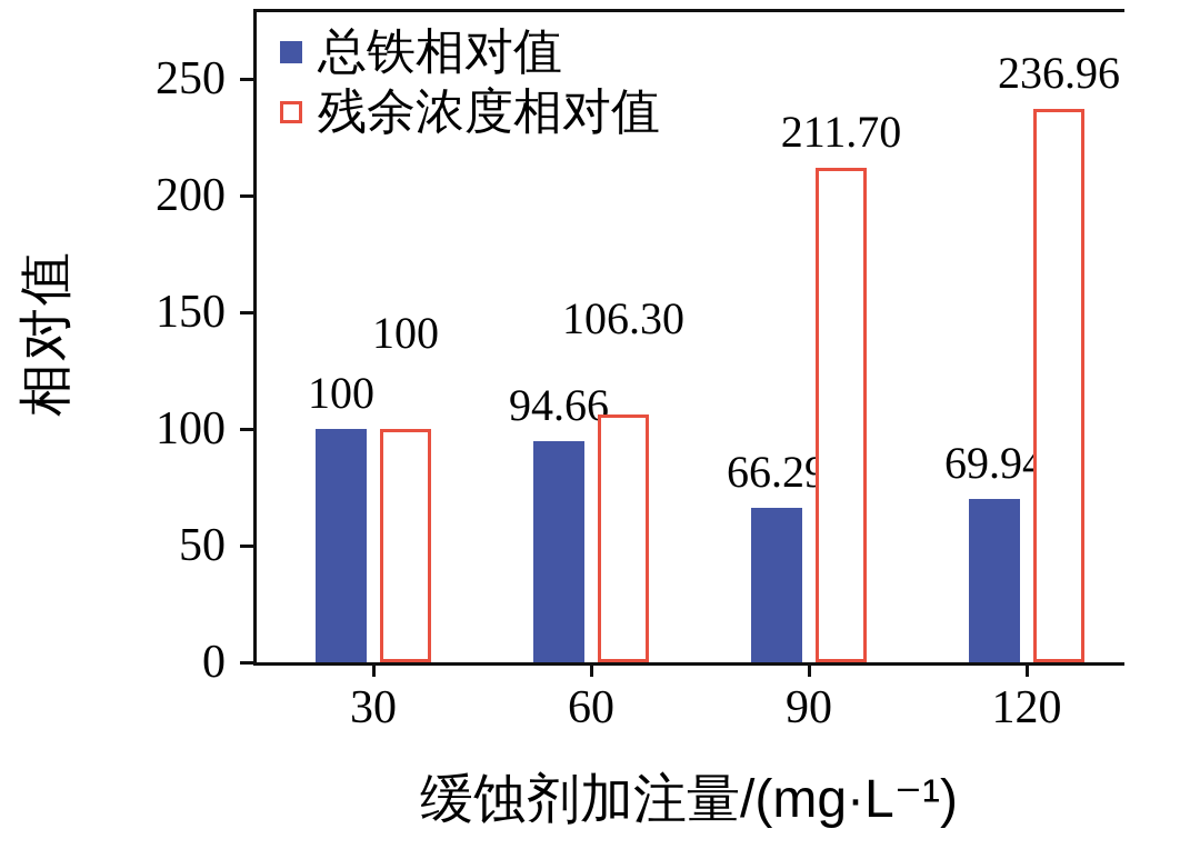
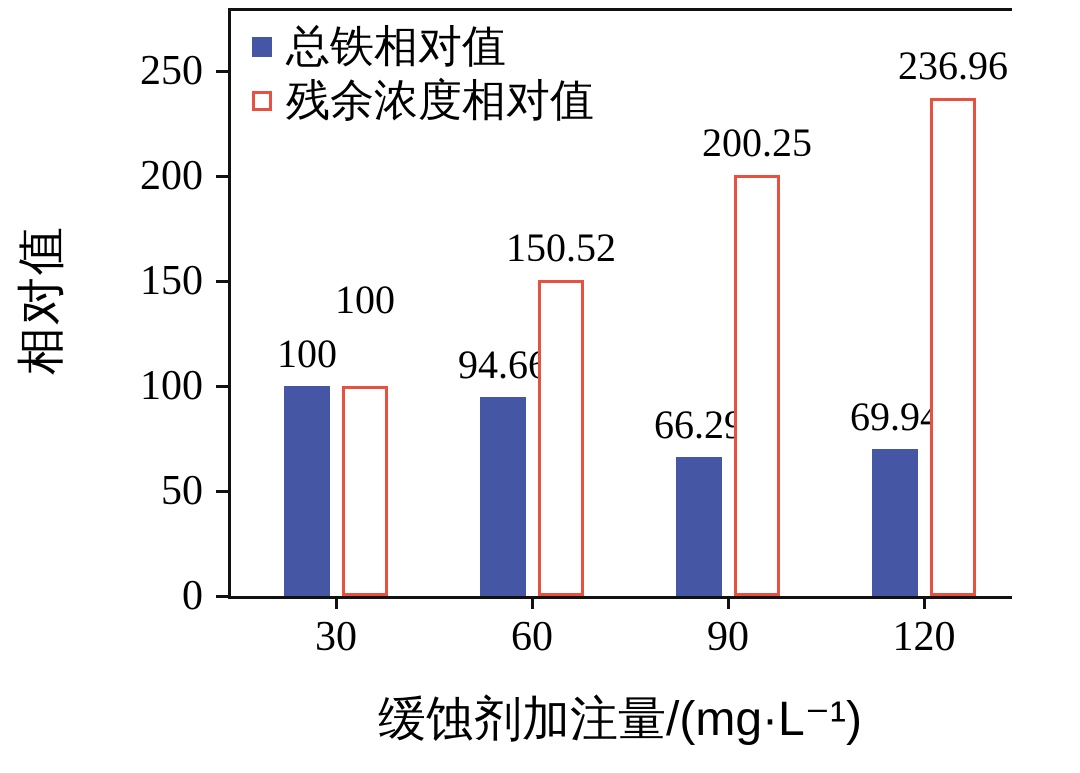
残余浓度相对值/60: 106.30 -> 150.52
残余浓度相对值/90: 211.70 -> 200.25
